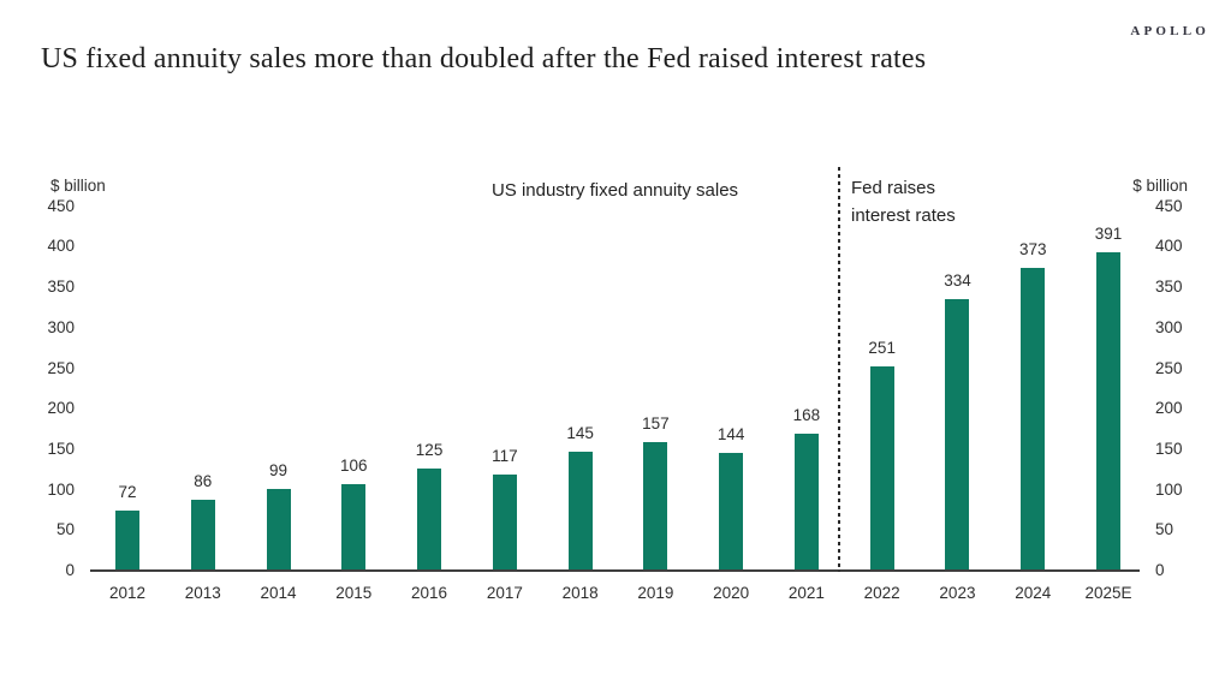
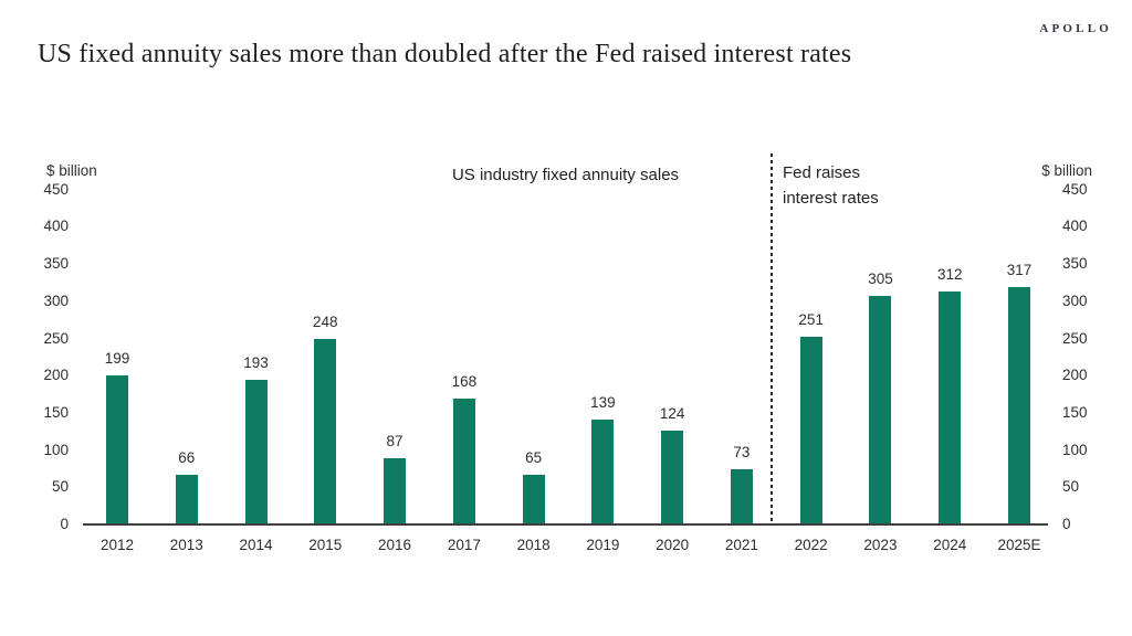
2012: 72 -> 199
2013: 86 -> 66
2014: 99 -> 193
2015: 106 -> 248
2016: 125 -> 87
2017: 117 -> 168
2018: 145 -> 65
2019: 157 -> 139
2020: 144 -> 124
2021: 168 -> 73
2023: 334 -> 305
2024: 373 -> 312
2025E: 391 -> 317
